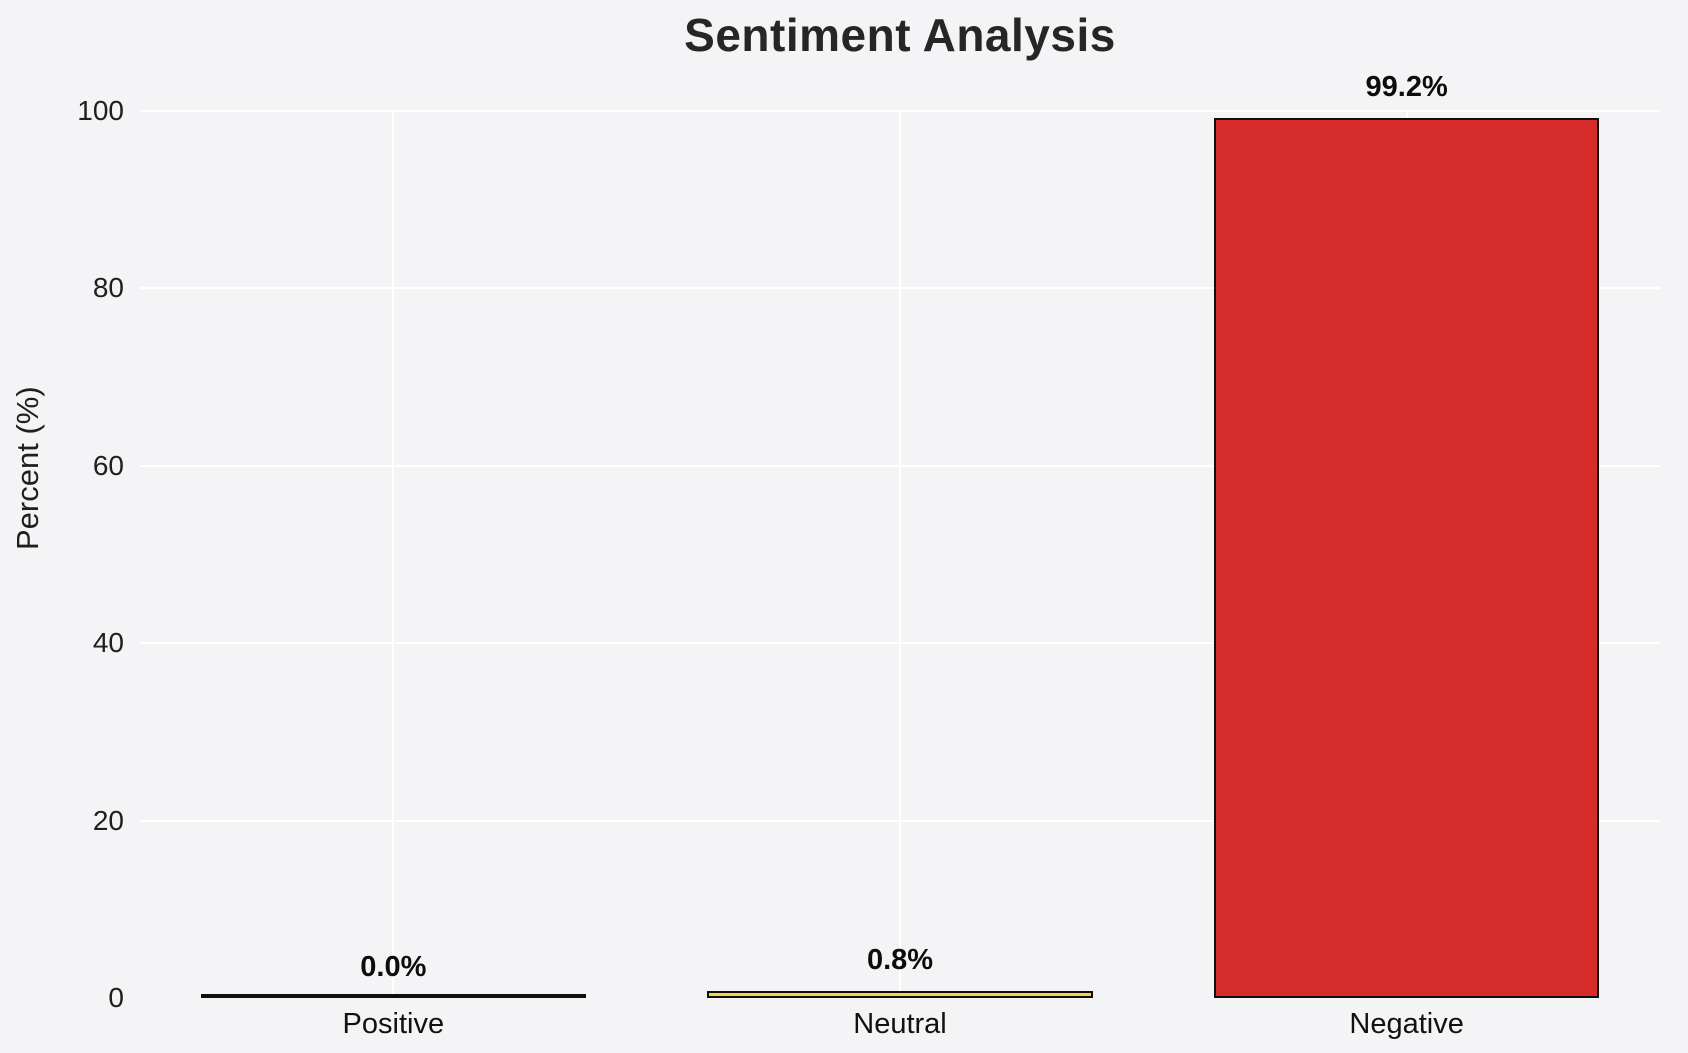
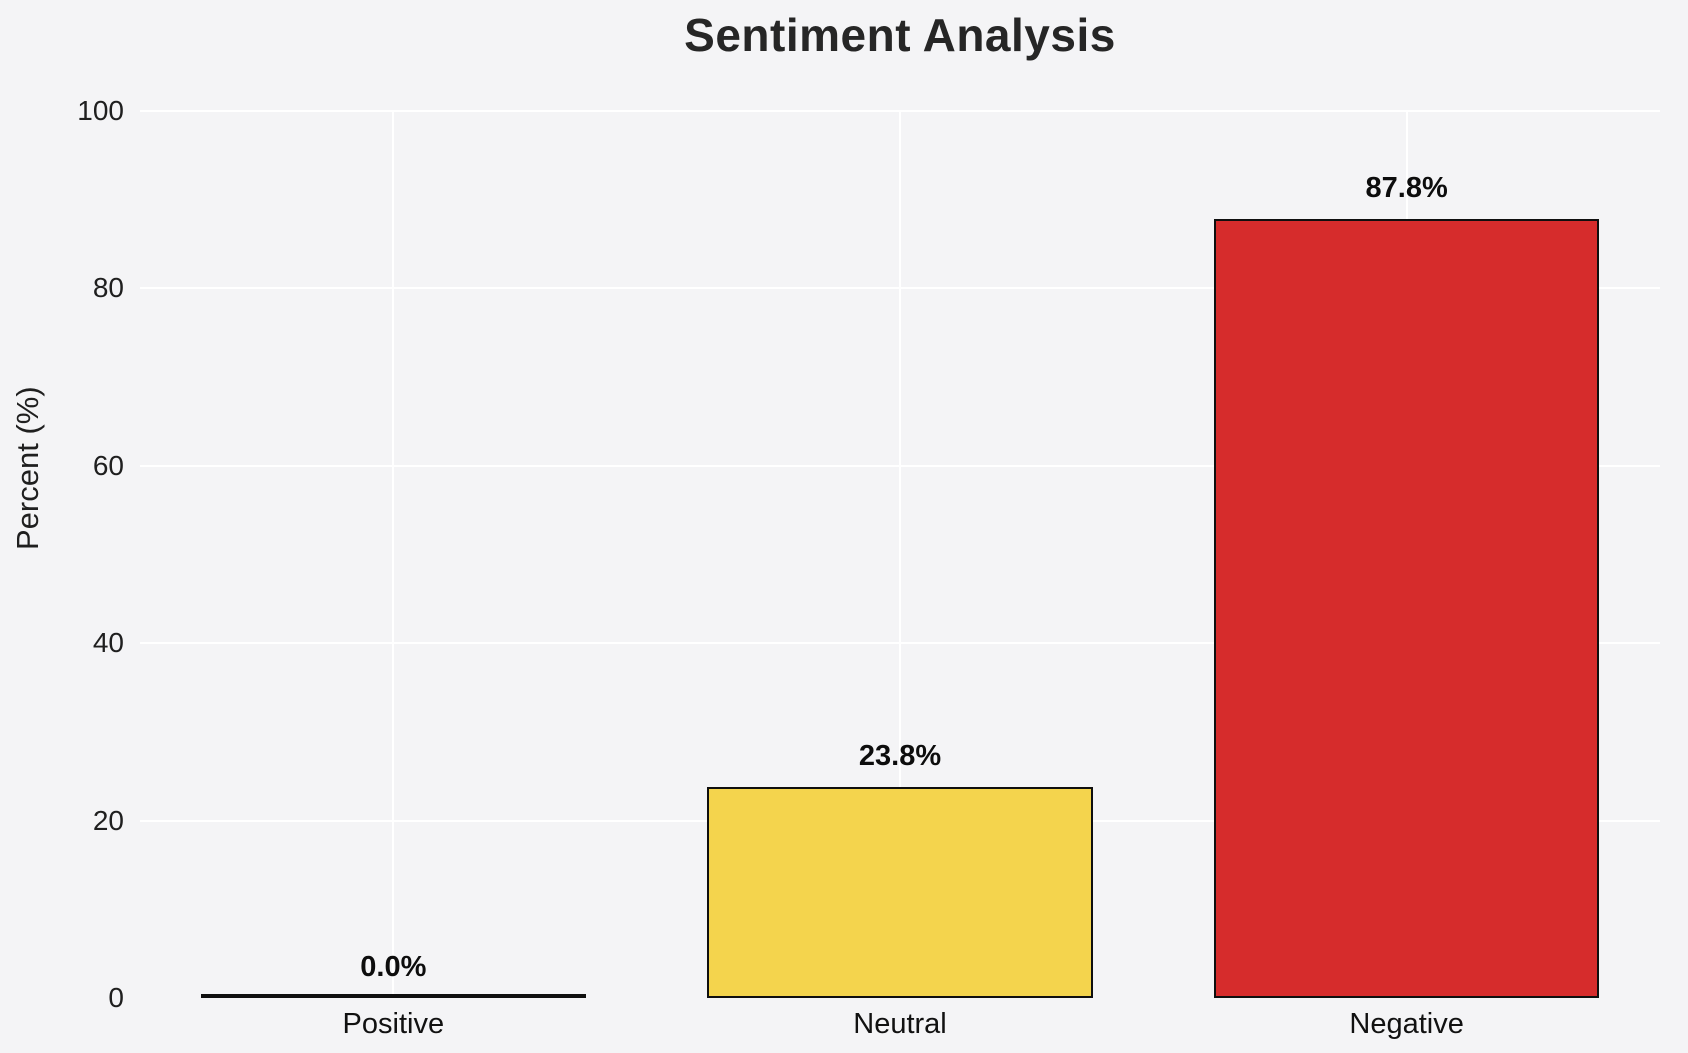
Neutral: 0.8% -> 23.8%
Negative: 99.2% -> 87.8%
